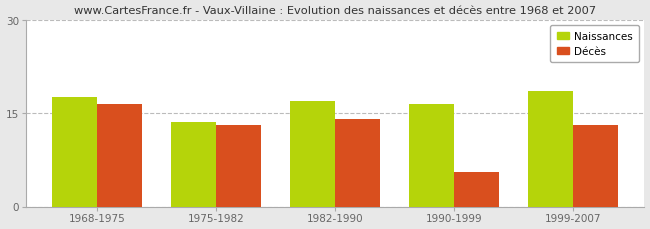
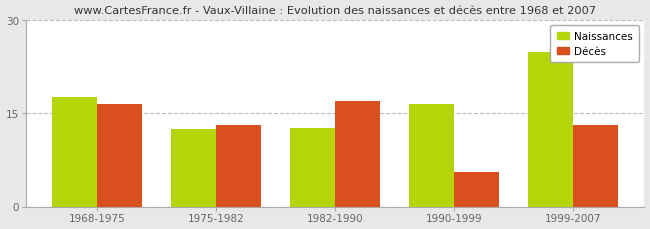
Naissances/1975-1982: 13.5 -> 12.4
Naissances/1982-1990: 17.0 -> 12.6
Décès/1982-1990: 14.0 -> 17.0
Naissances/1999-2007: 18.5 -> 24.8
